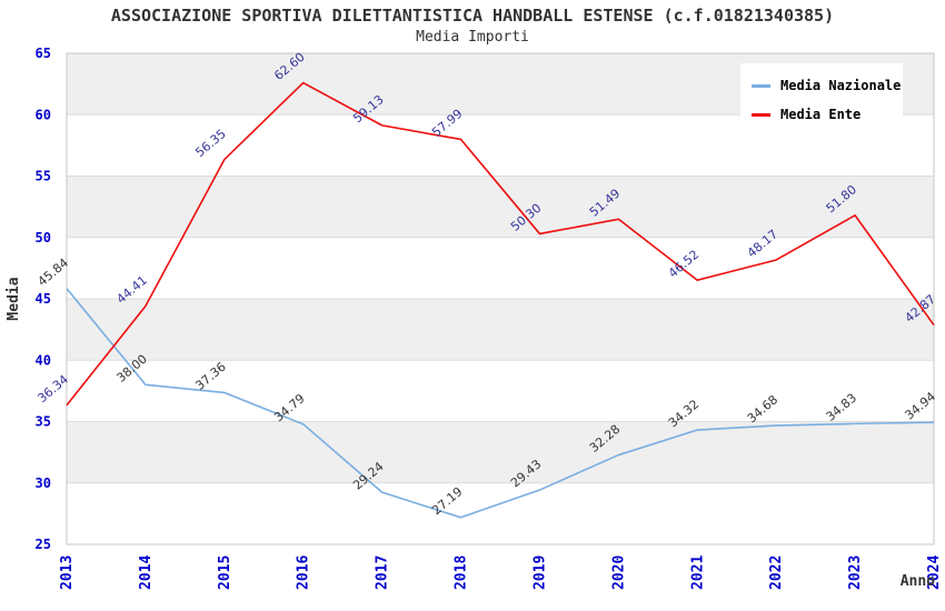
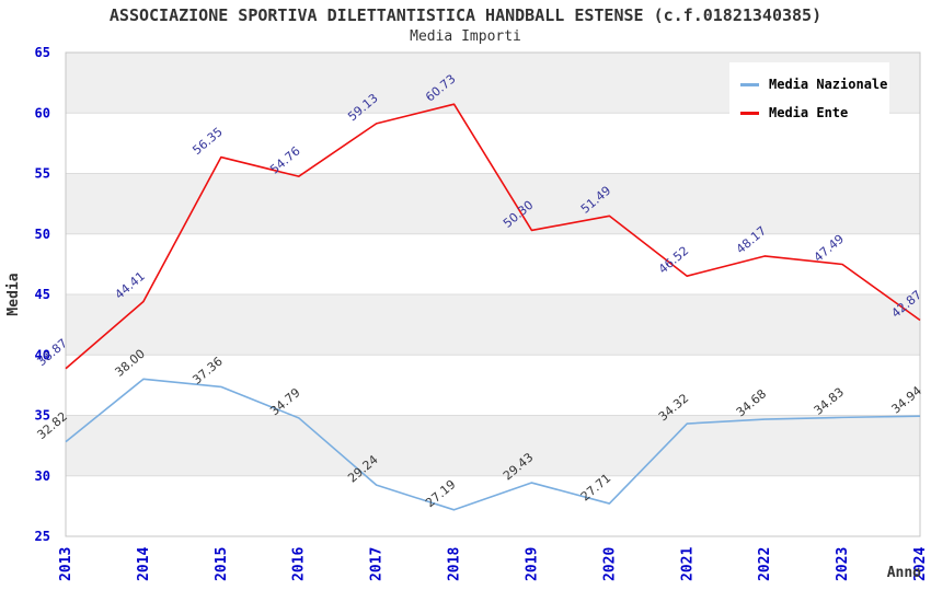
Media Nazionale/2013: 45.84 -> 32.82
Media Ente/2013: 36.34 -> 38.87
Media Ente/2016: 62.60 -> 54.76
Media Ente/2018: 57.99 -> 60.73
Media Nazionale/2020: 32.28 -> 27.71
Media Ente/2023: 51.80 -> 47.49
